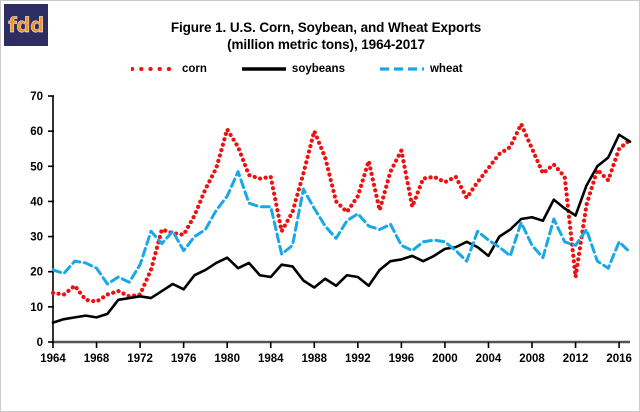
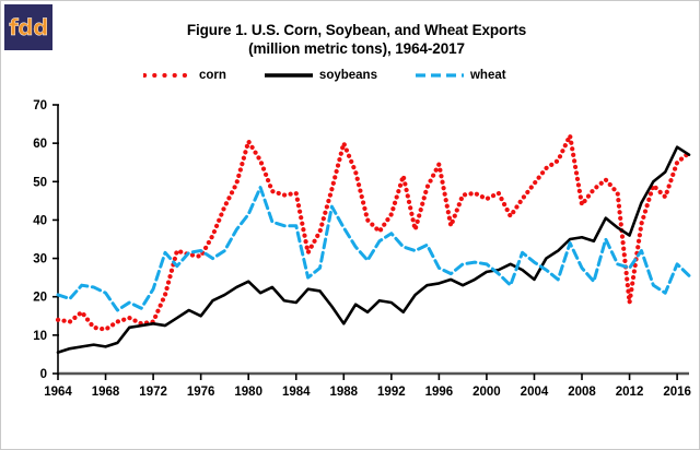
wheat/1976: 26 -> 32
soybeans/1988: 16 -> 13
corn/2008: 55 -> 44
